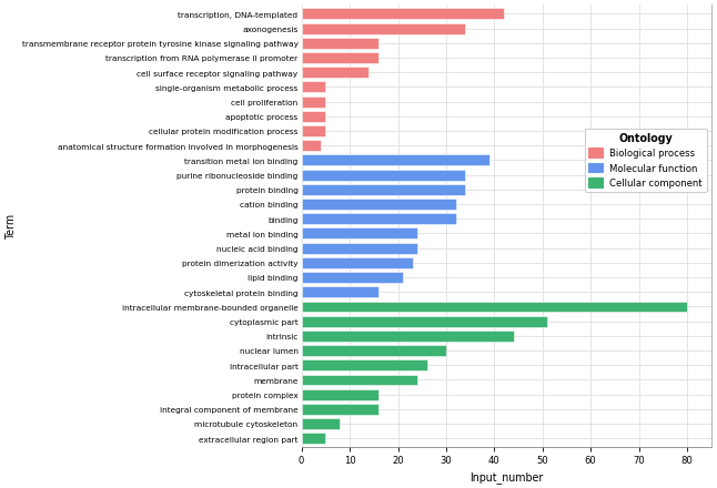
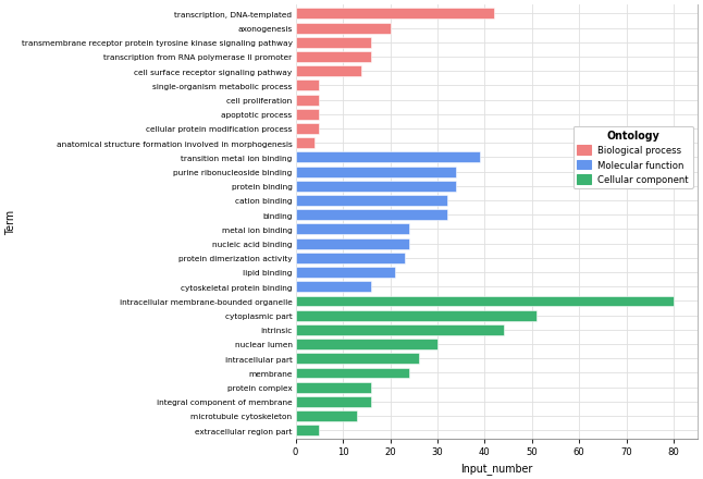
axonogenesis: 34 -> 20
microtubule cytoskeleton: 8 -> 13
